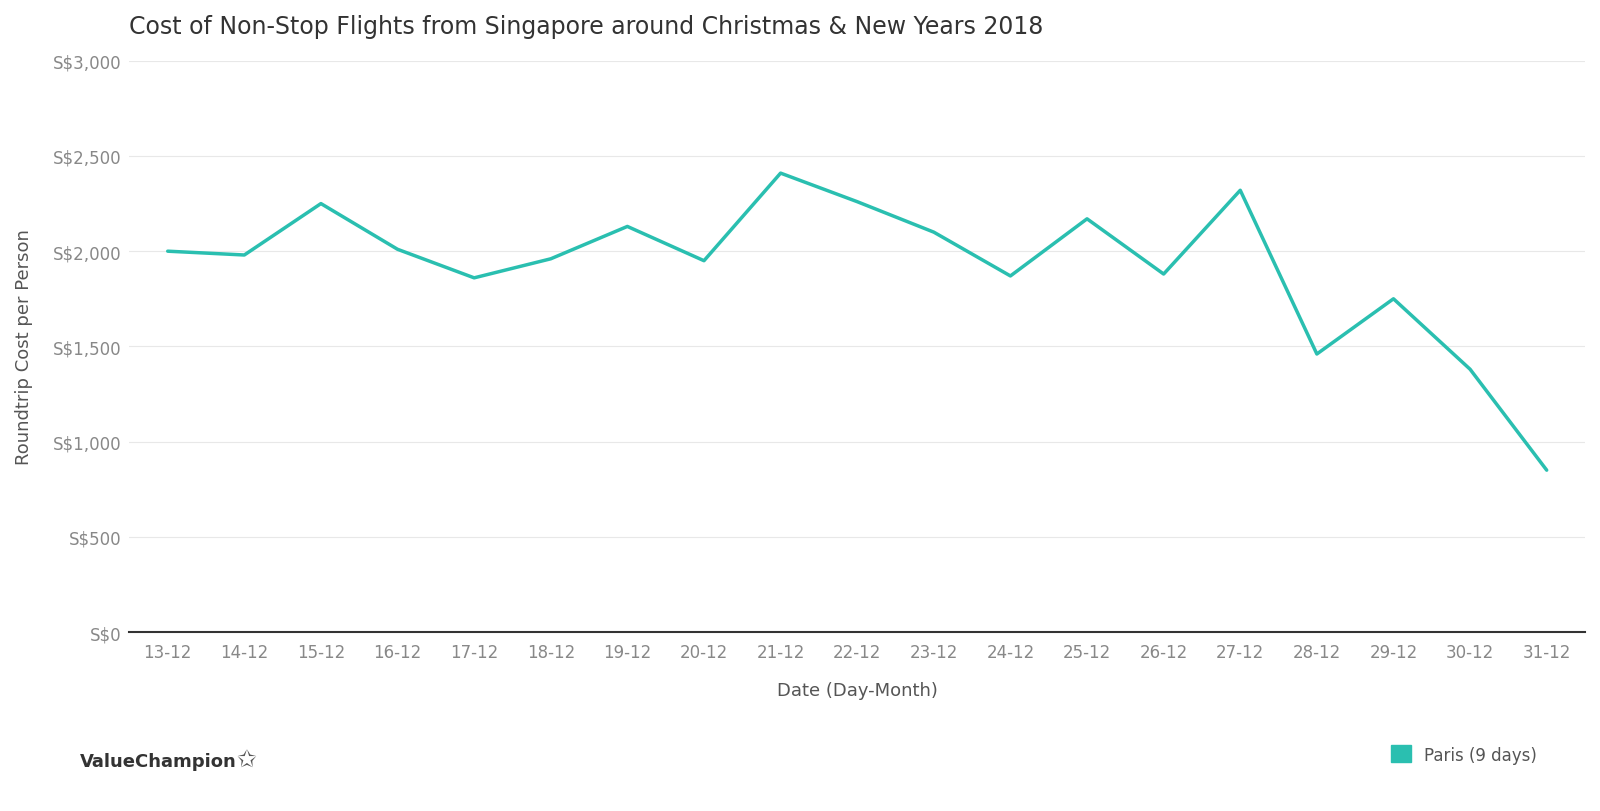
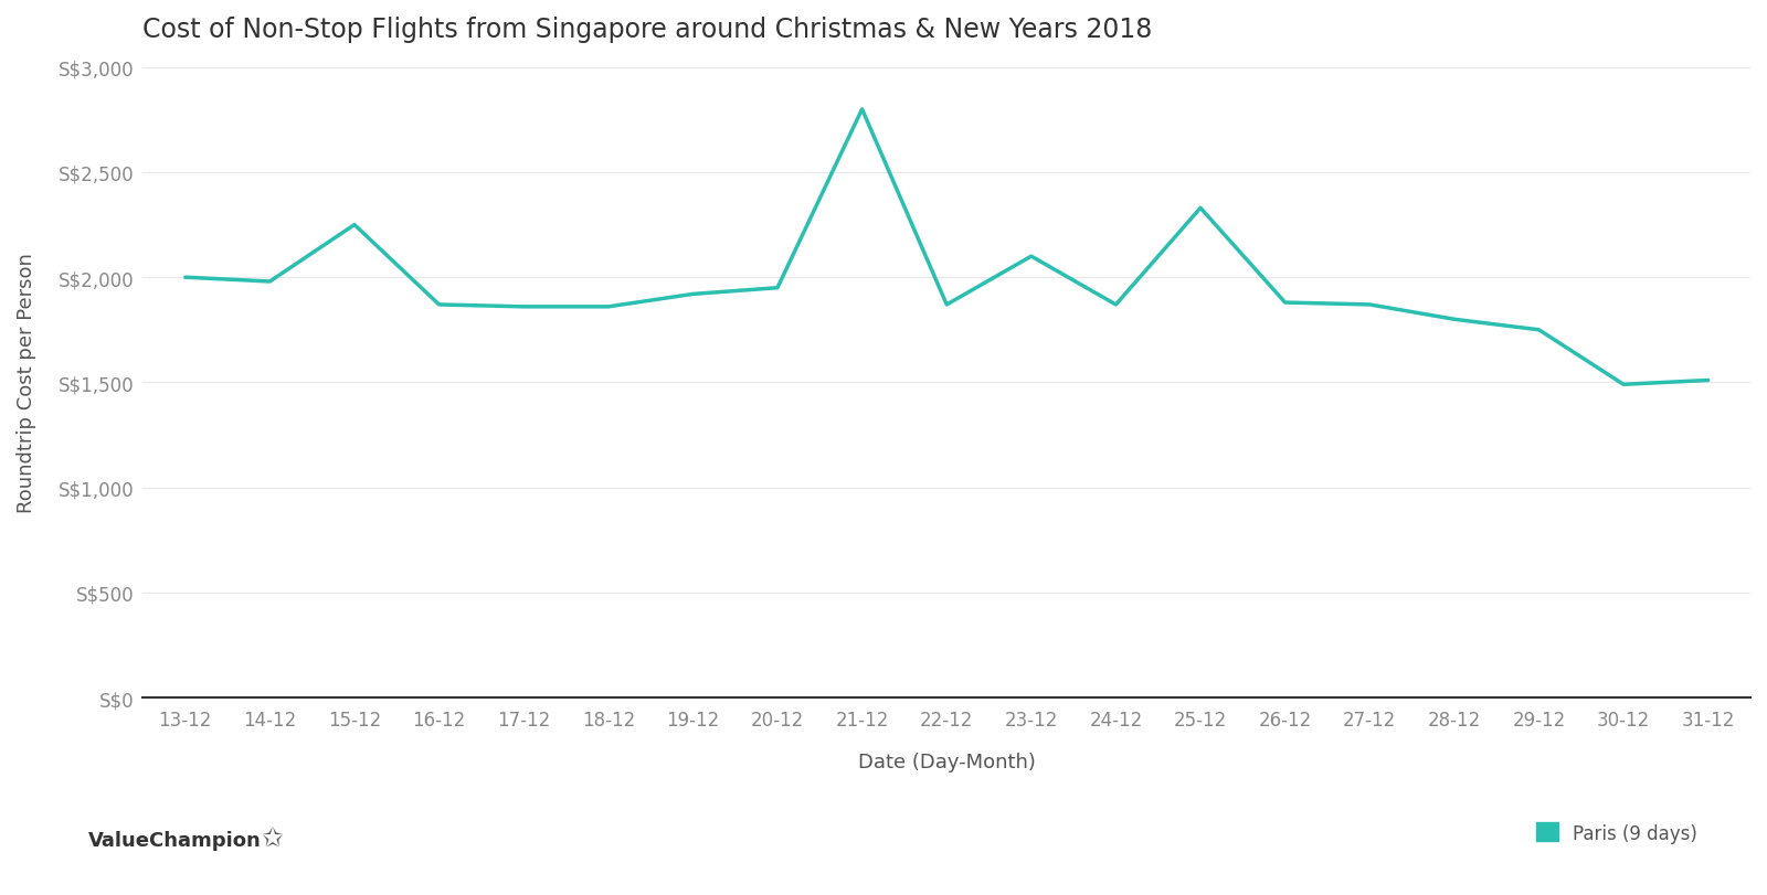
16-12: S$2,010 -> S$1,870
18-12: S$1,960 -> S$1,860
19-12: S$2,130 -> S$1,920
21-12: S$2,410 -> S$2,800
22-12: S$2,260 -> S$1,870
25-12: S$2,170 -> S$2,330
27-12: S$2,320 -> S$1,870
28-12: S$1,460 -> S$1,800
30-12: S$1,380 -> S$1,490
31-12: S$850 -> S$1,510
